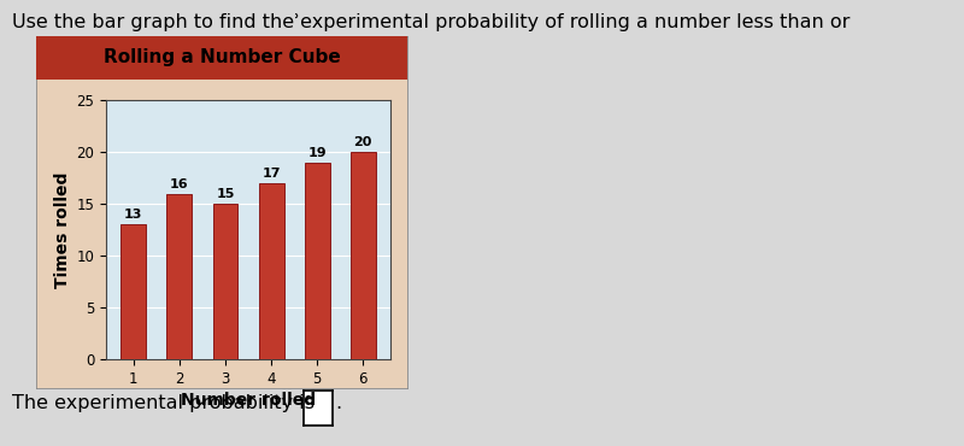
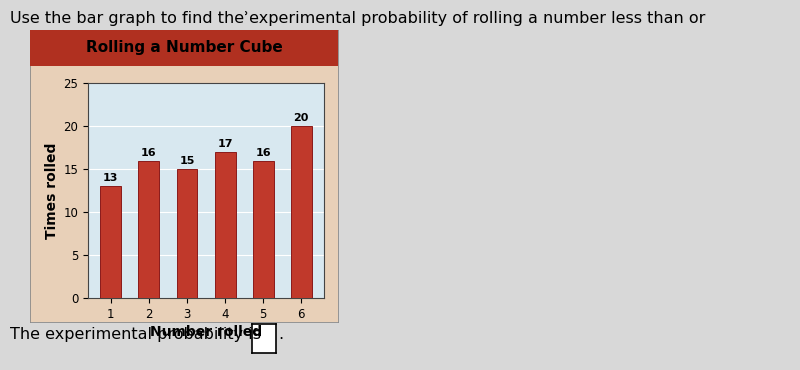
5: 19 -> 16
